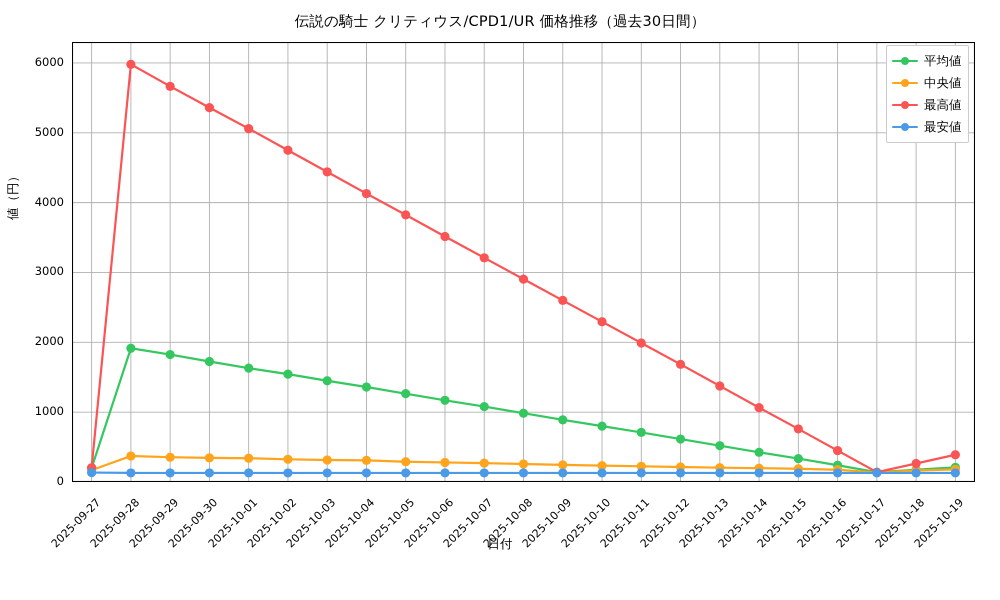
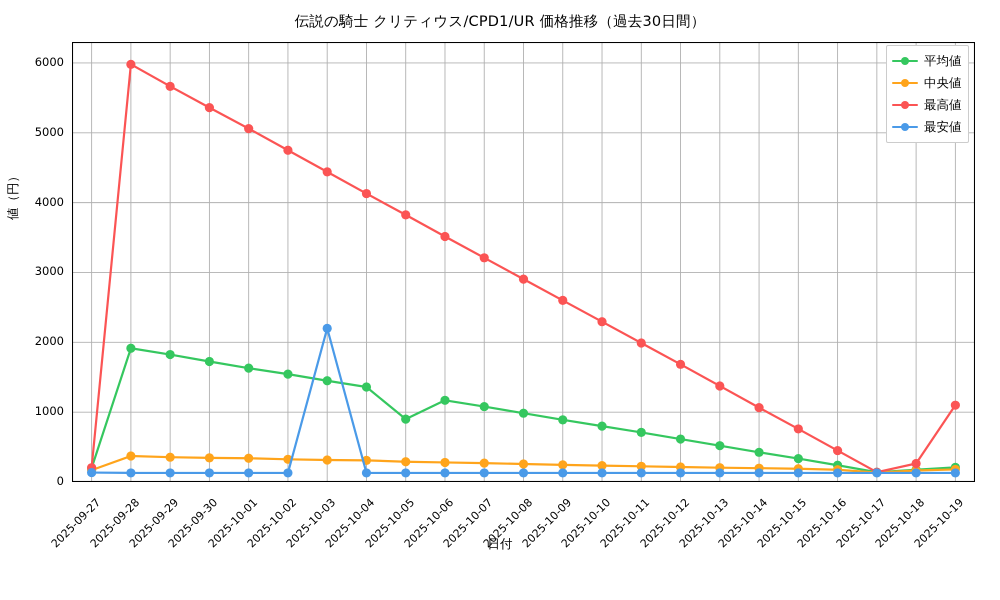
最安値/2025-10-03: 100 -> 2200
平均値/2025-10-05: 1300 -> 900
最高値/2025-10-19: 400 -> 1100
